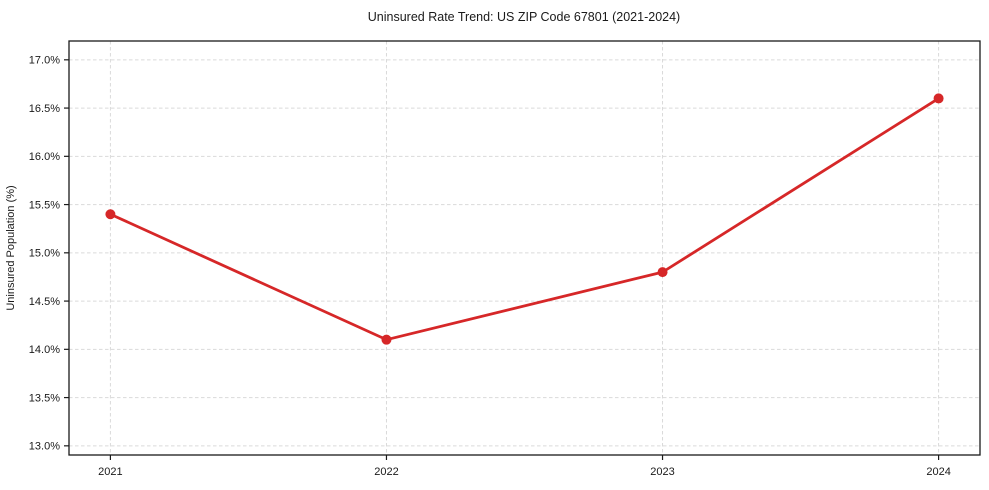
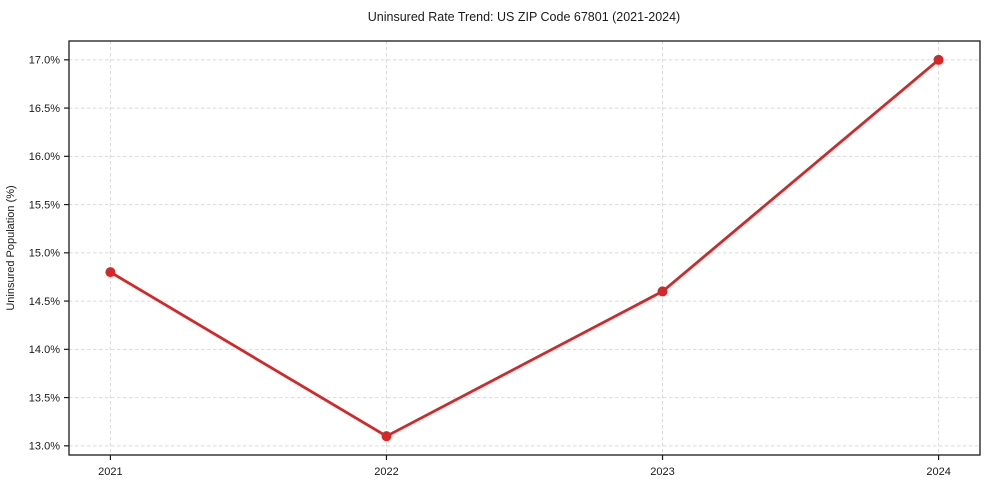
2021: 15.4% -> 14.8%
2022: 14.1% -> 13.1%
2023: 14.8% -> 14.6%
2024: 16.6% -> 17.0%
